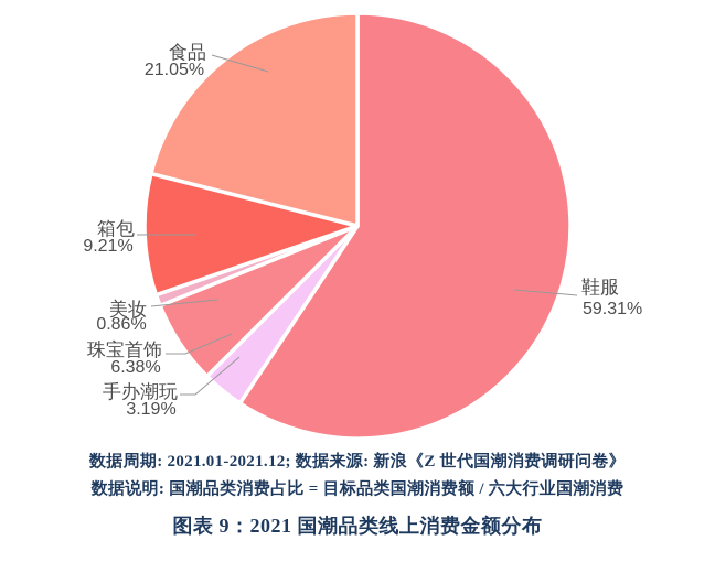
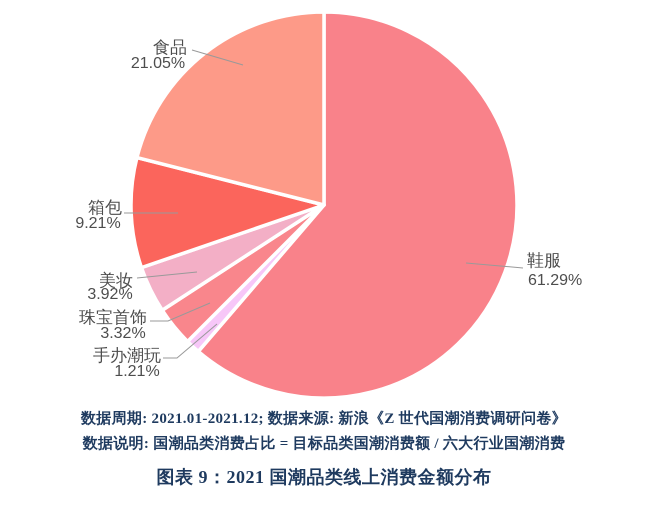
鞋服: 59.31% -> 61.29%
手办潮玩: 3.19% -> 1.21%
珠宝首饰: 6.38% -> 3.32%
美妆: 0.86% -> 3.92%
